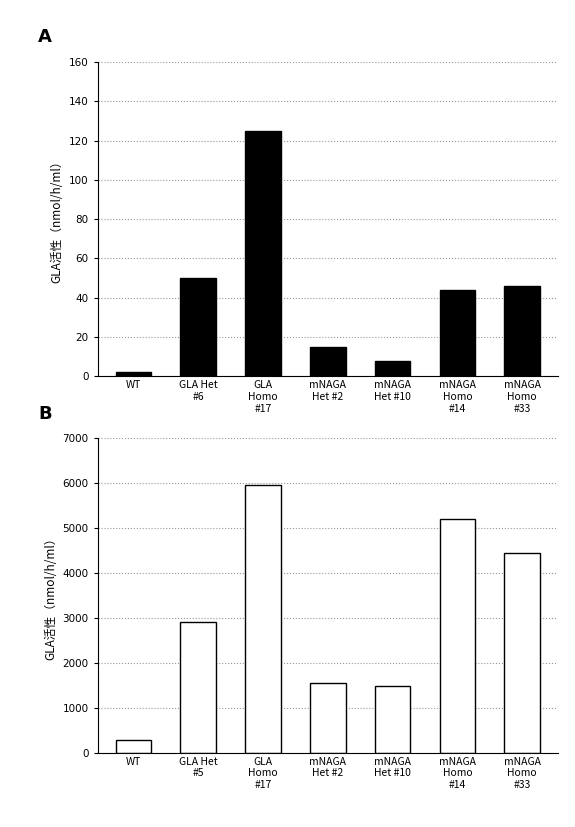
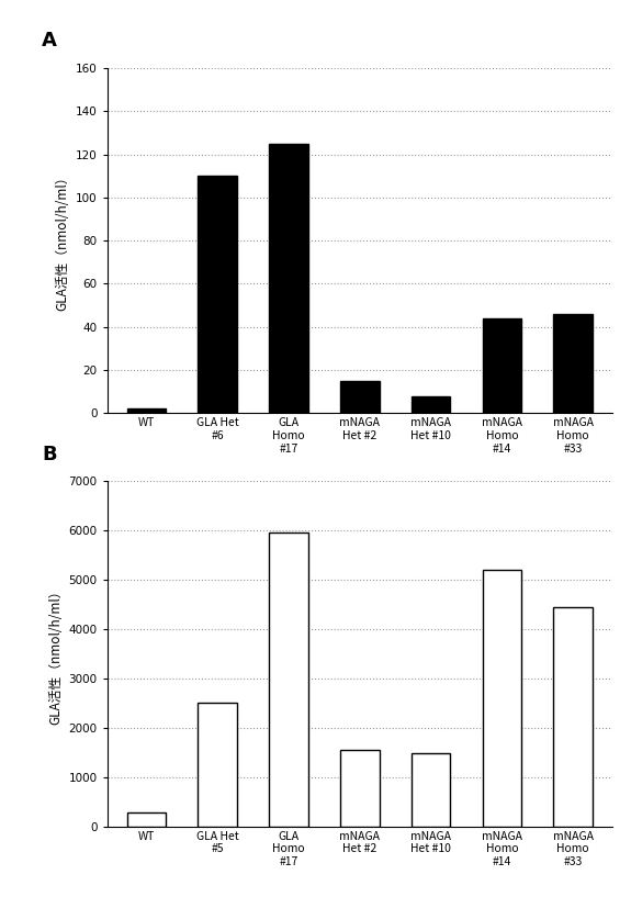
GLA Het #6: 50 -> 110
GLA Het #5: 2900 -> 2500
